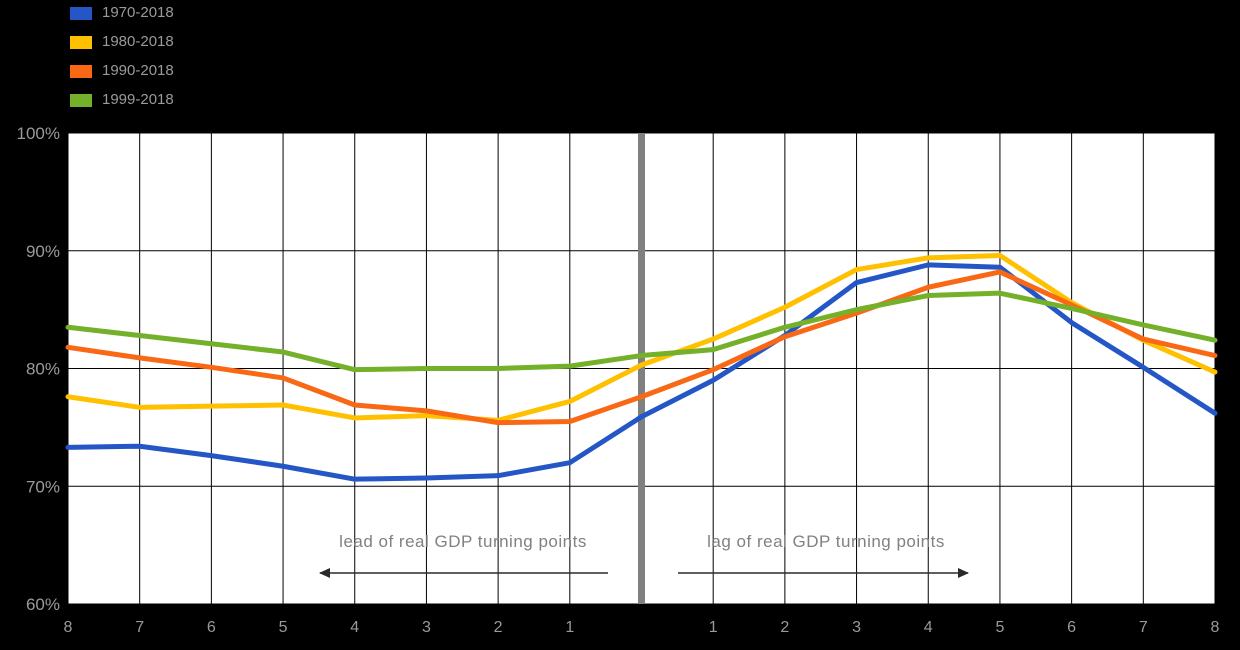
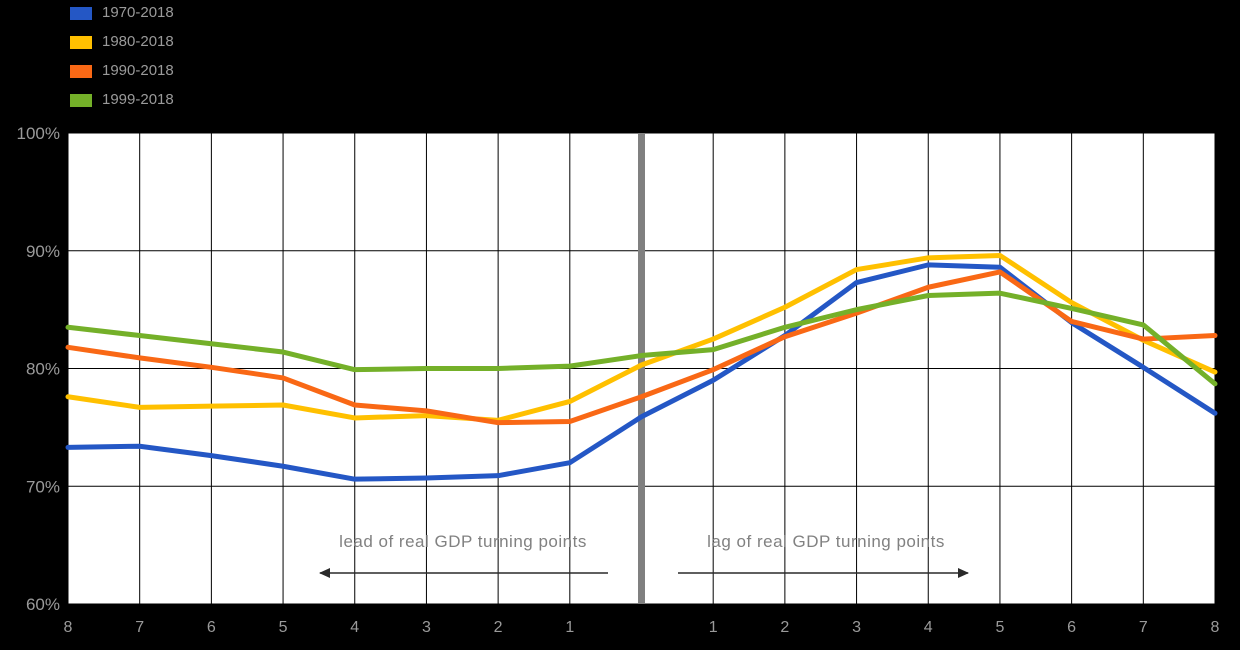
1990-2018/6: 85.4% -> 84.0%
1990-2018/8: 81.1% -> 82.8%
1999-2018/8: 82.4% -> 78.7%
